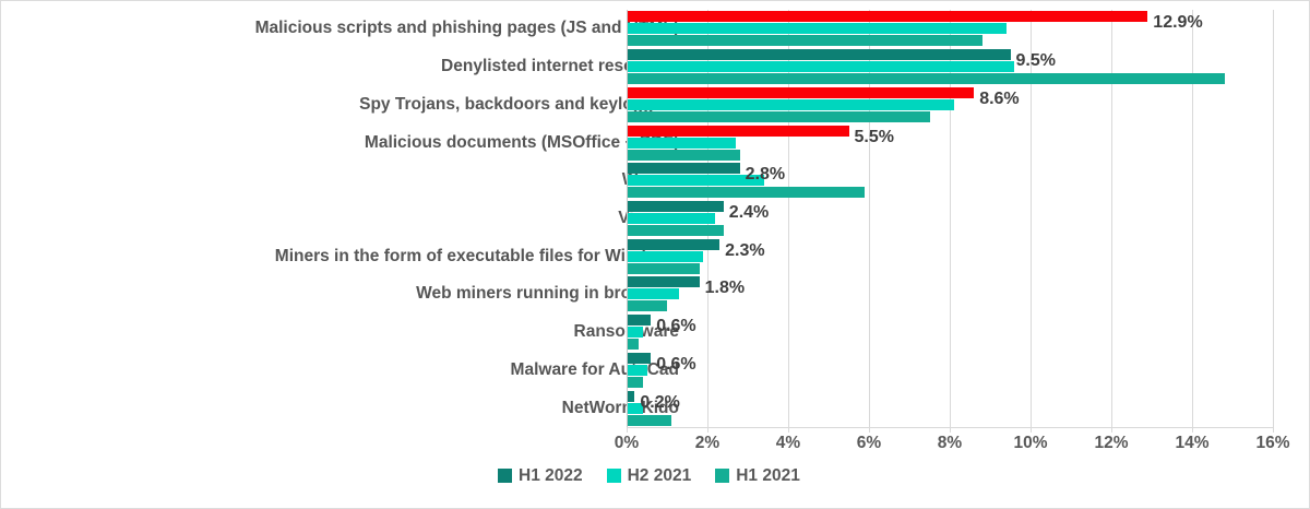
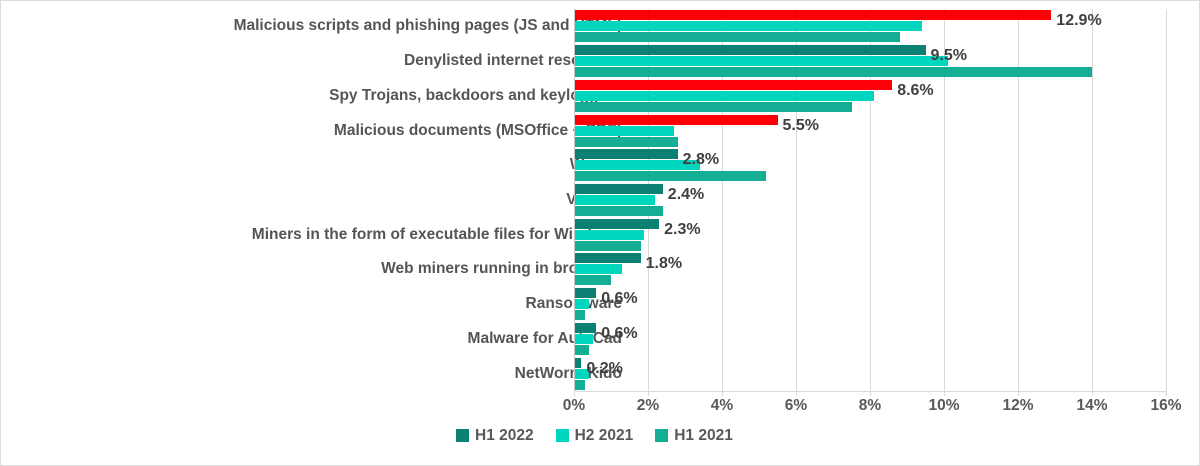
H2 2021/Denylisted internet resources: 9.6% -> 10.1%
H1 2021/Denylisted internet resources: 14.8% -> 14.0%
H1 2021/Worms: 5.9% -> 5.2%
H1 2021/NetWorm Kido: 1.1% -> 0.3%
